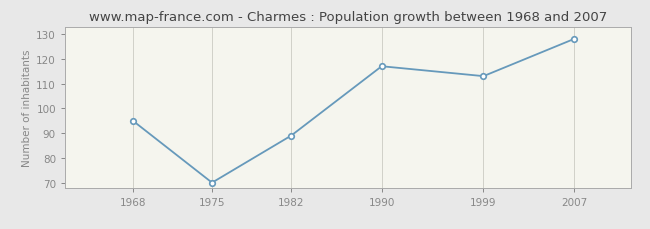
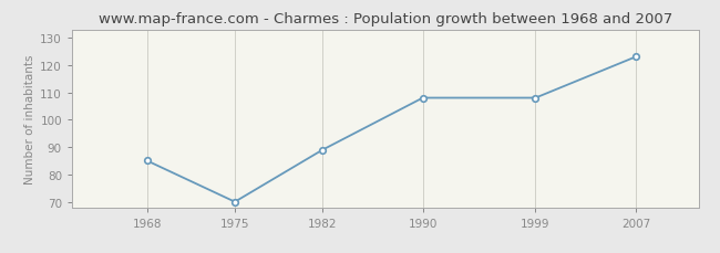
1968: 95 -> 85
1990: 117 -> 108
1999: 113 -> 108
2007: 128 -> 123
